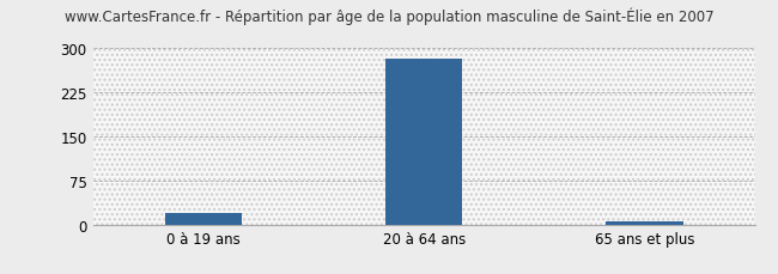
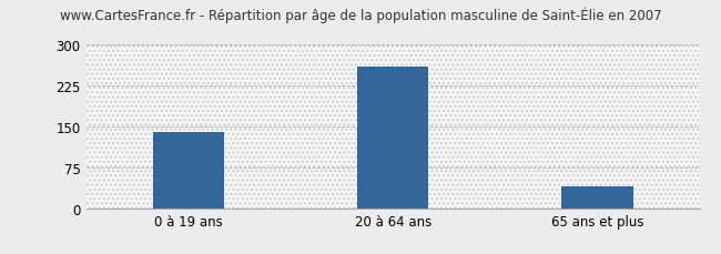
0 à 19 ans: 20 -> 140
20 à 64 ans: 282 -> 260
65 ans et plus: 5 -> 40
